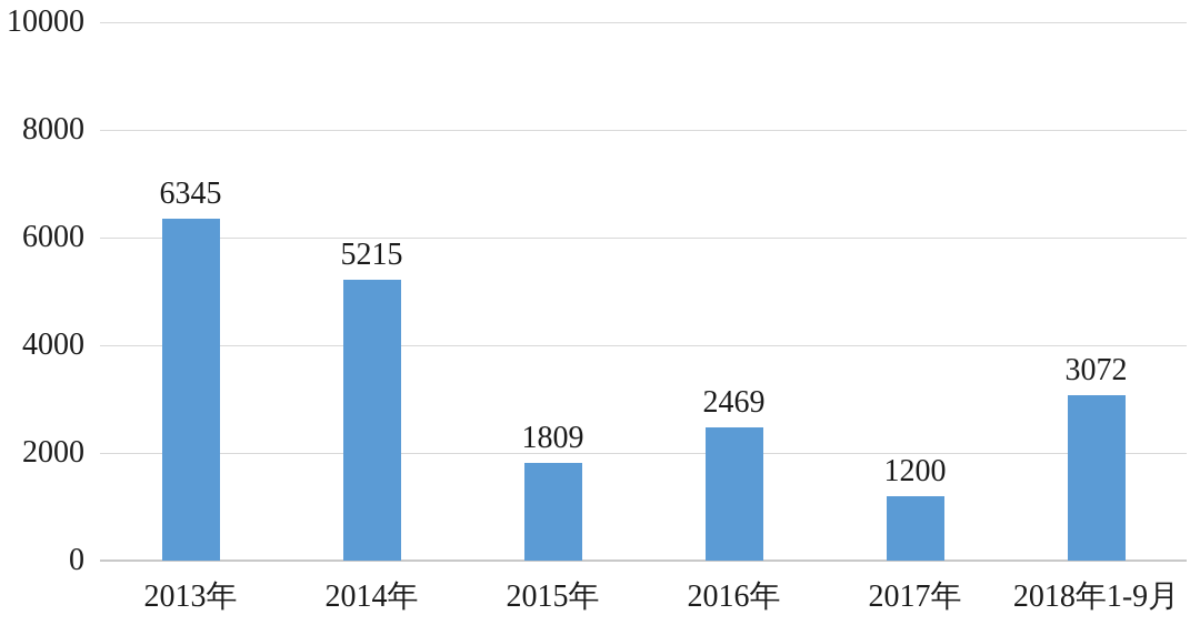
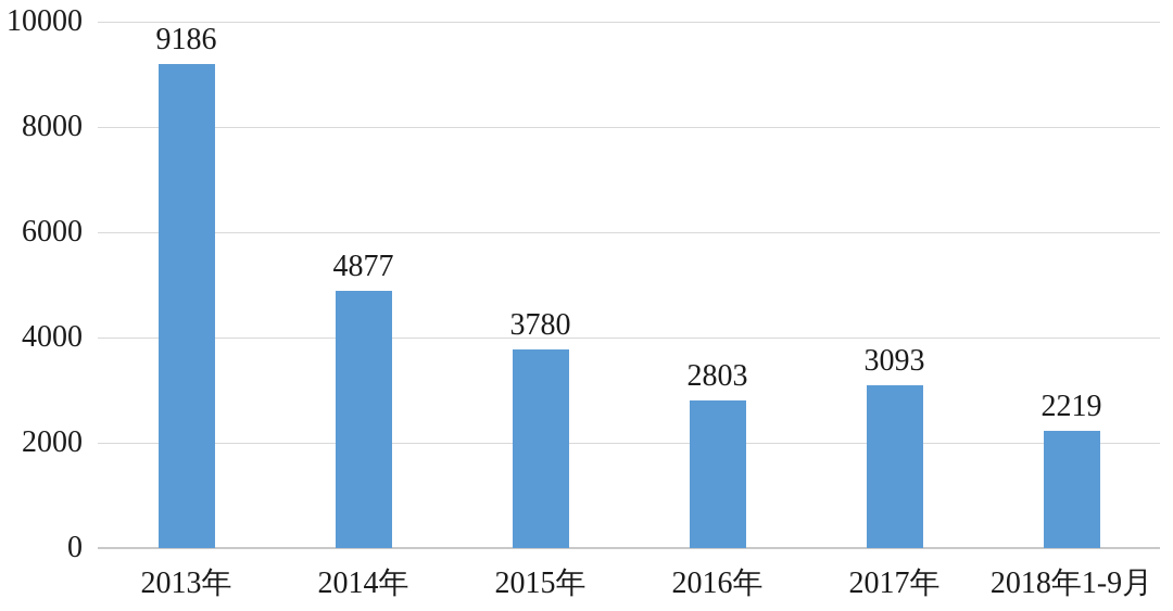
2013年: 6345 -> 9186
2014年: 5215 -> 4877
2015年: 1809 -> 3780
2016年: 2469 -> 2803
2017年: 1200 -> 3093
2018年1-9月: 3072 -> 2219
